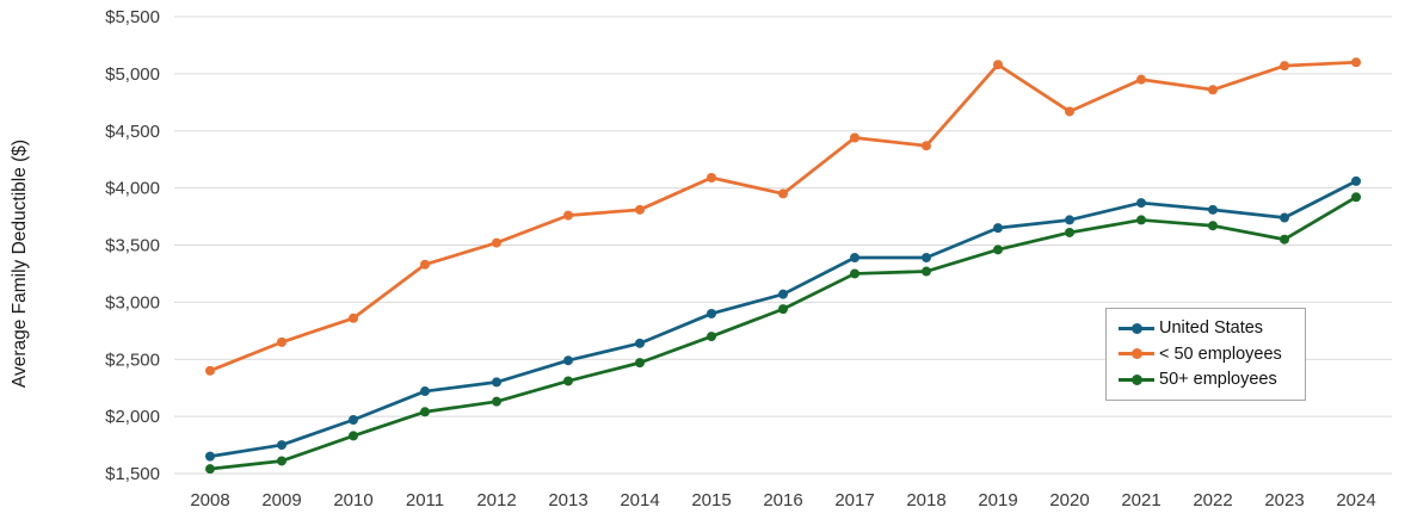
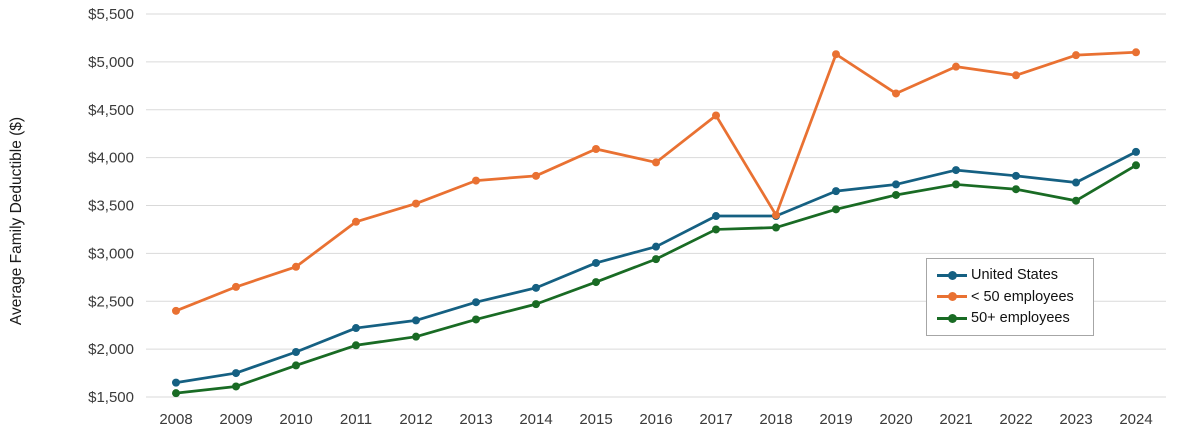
< 50 employees/2018: $4400 -> $3400
